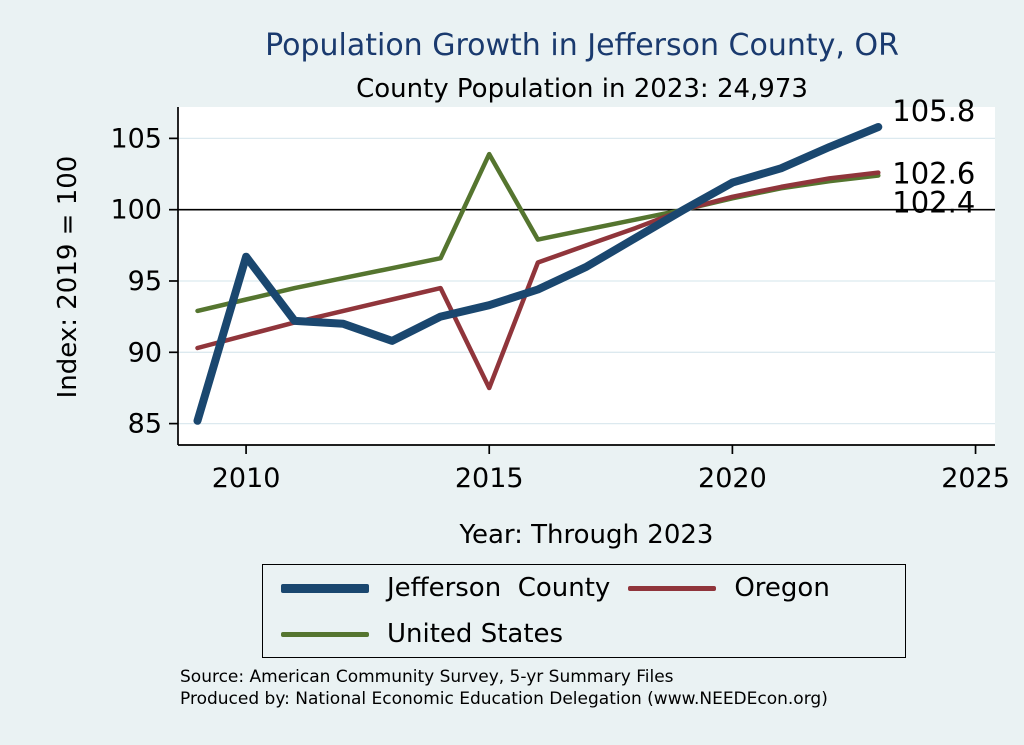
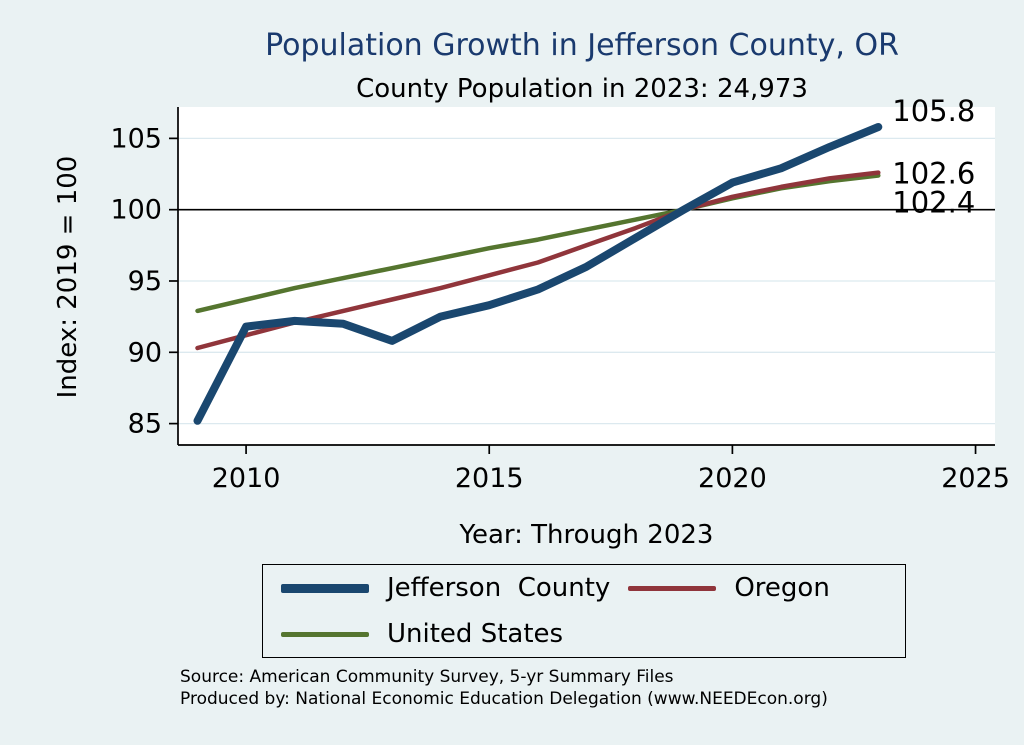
Jefferson County/2010: 96.7 -> 91.8
Oregon/2015: 87.5 -> 95.4
United States/2015: 103.9 -> 97.3
